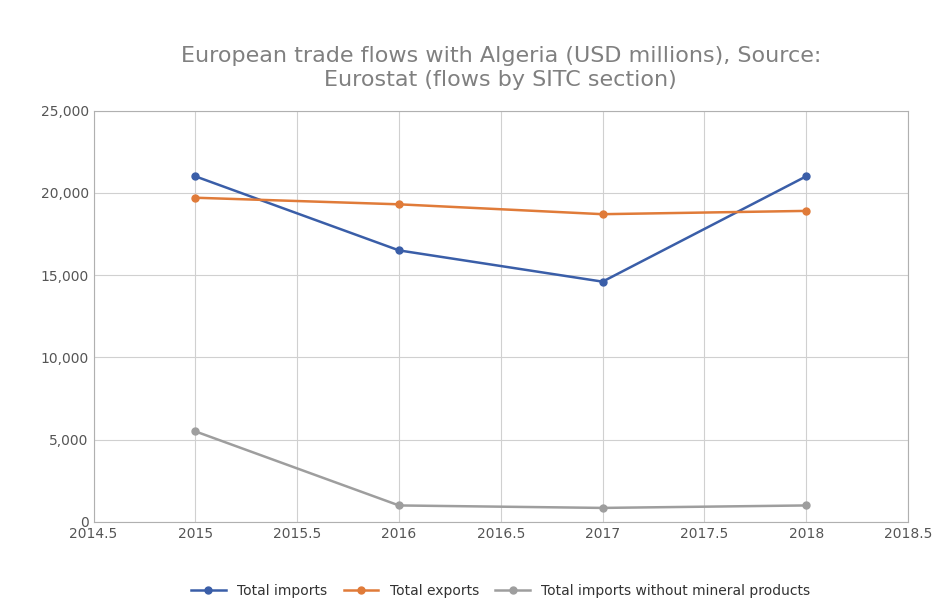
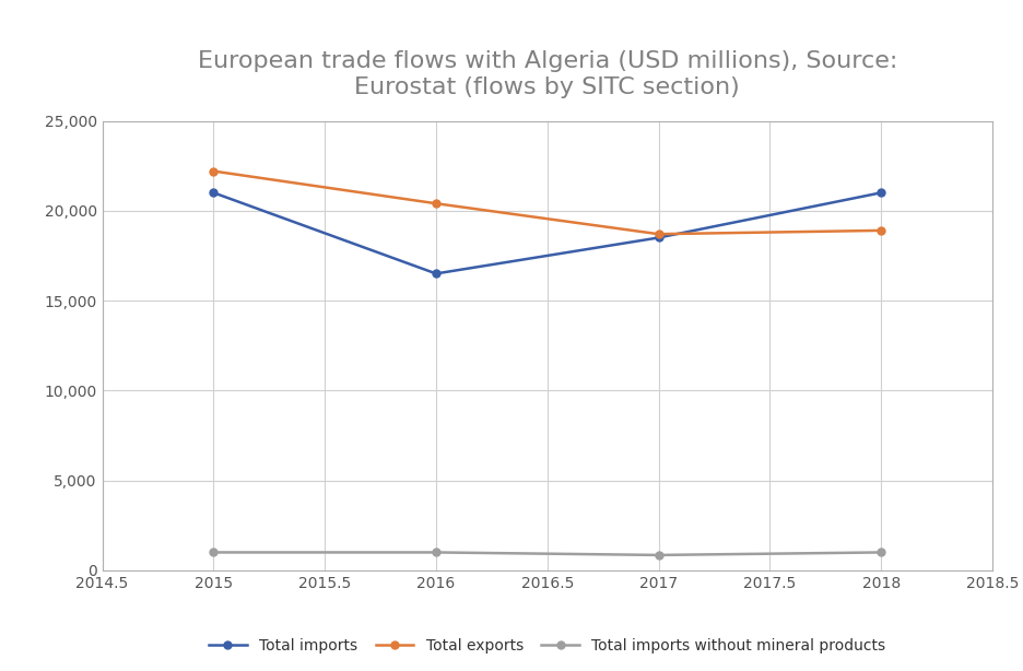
Total exports/2015: 19,700 -> 22,200
Total imports without mineral products/2015: 5,500 -> 1,000
Total exports/2016: 19,300 -> 20,400
Total imports/2017: 14,600 -> 18,500
